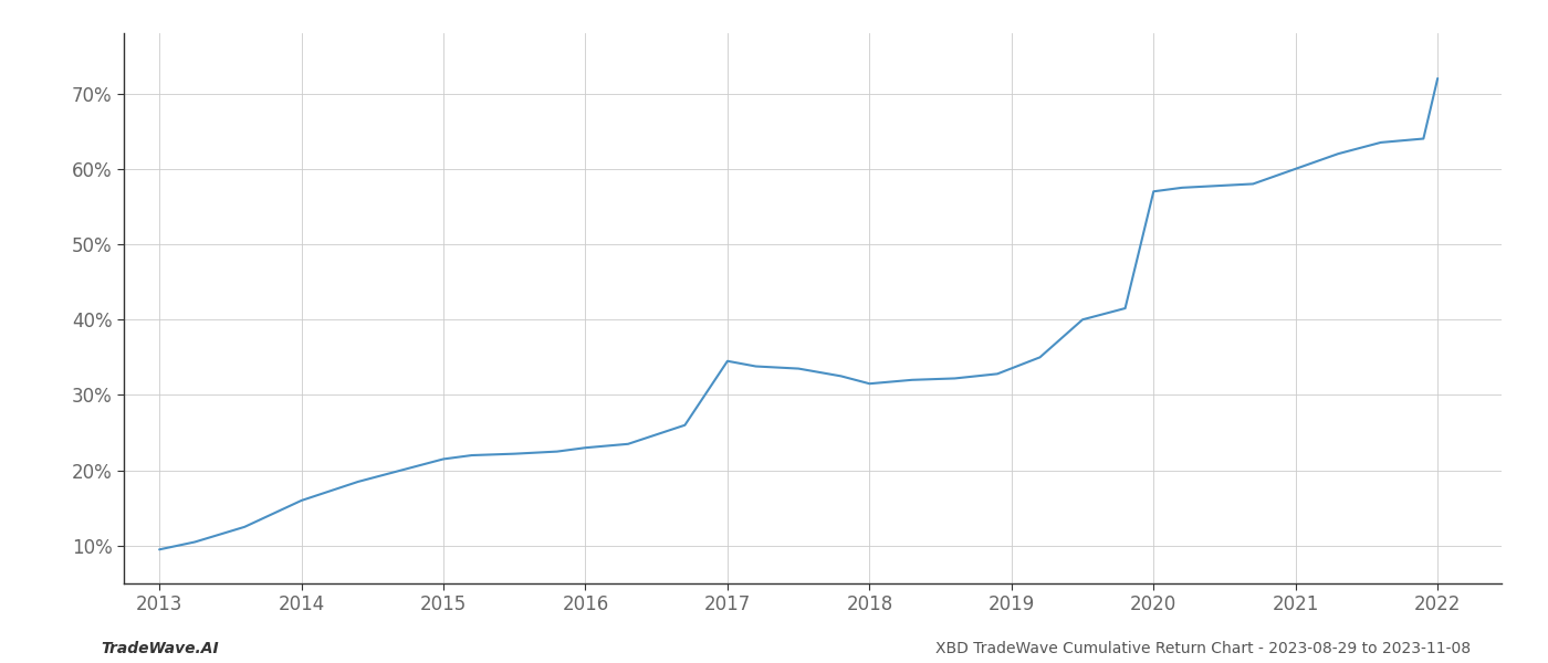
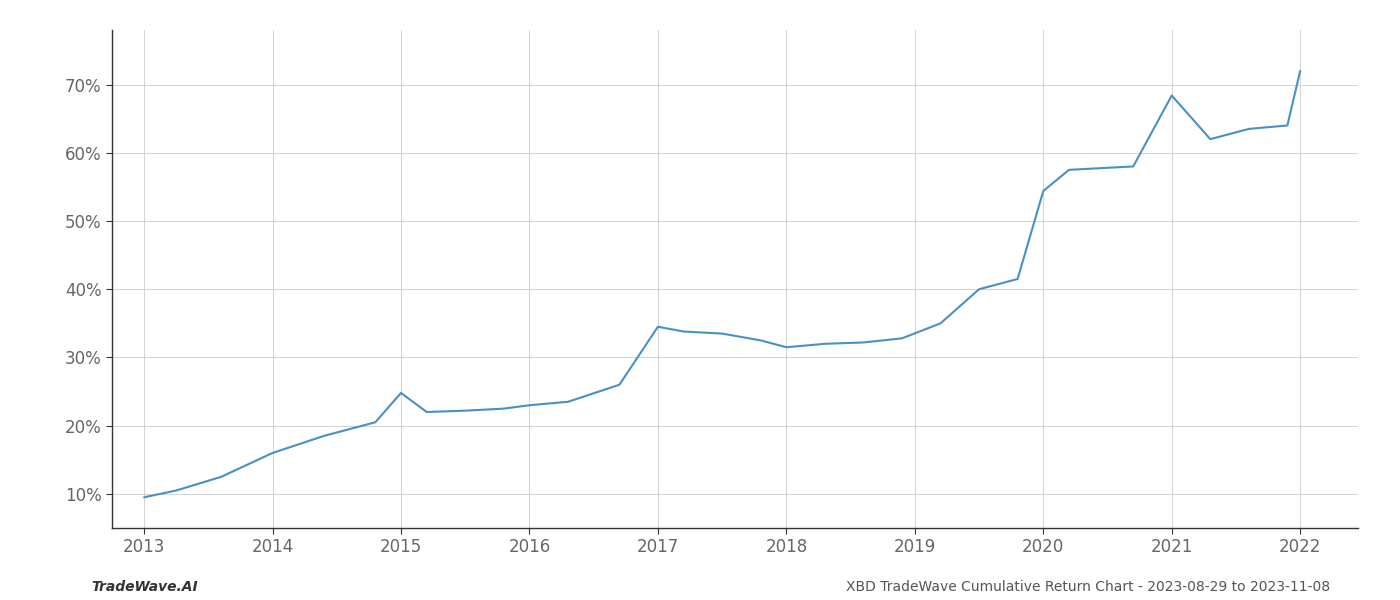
2015: 21.5% -> 24.8%
2020: 57.0% -> 54.4%
2021: 60.0% -> 68.4%
